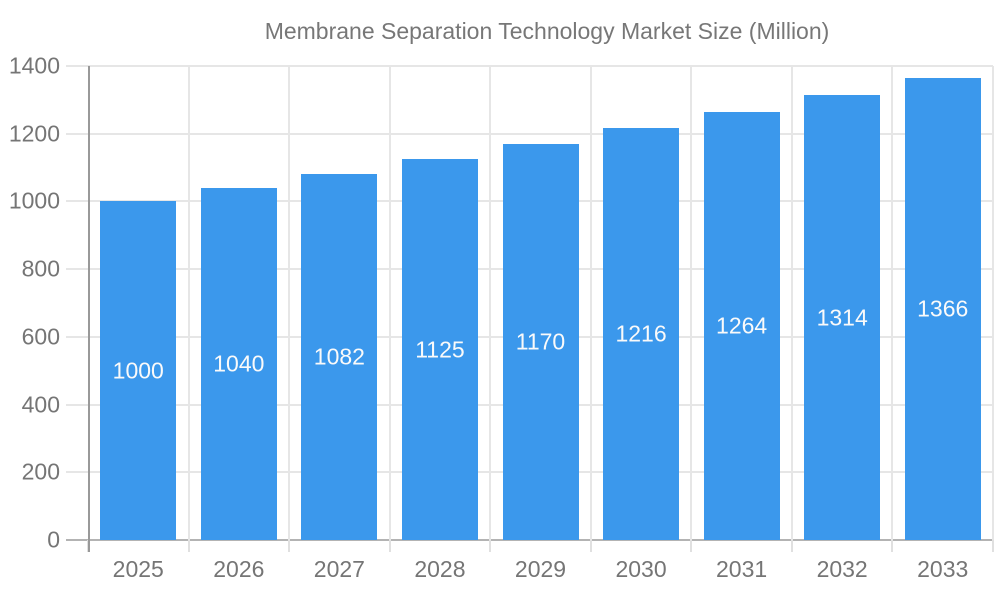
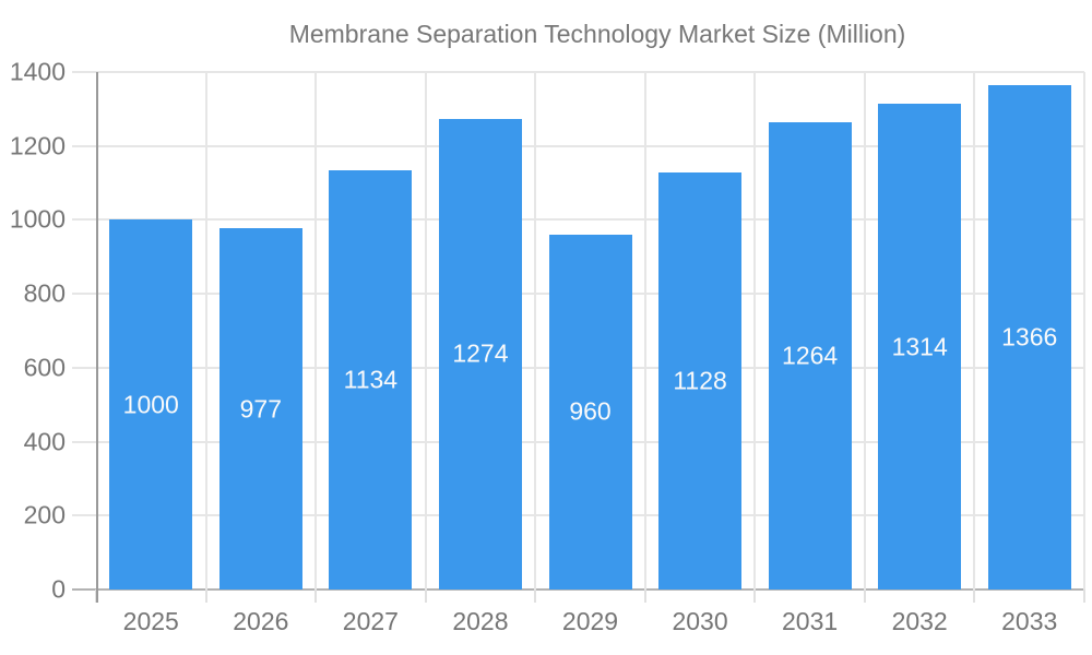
2026: 1040 -> 977
2027: 1082 -> 1134
2028: 1125 -> 1274
2029: 1170 -> 960
2030: 1216 -> 1128
